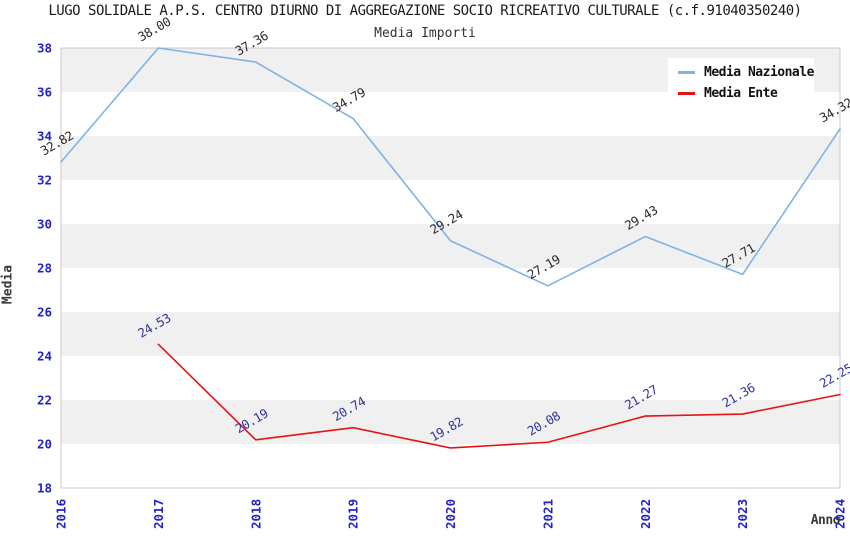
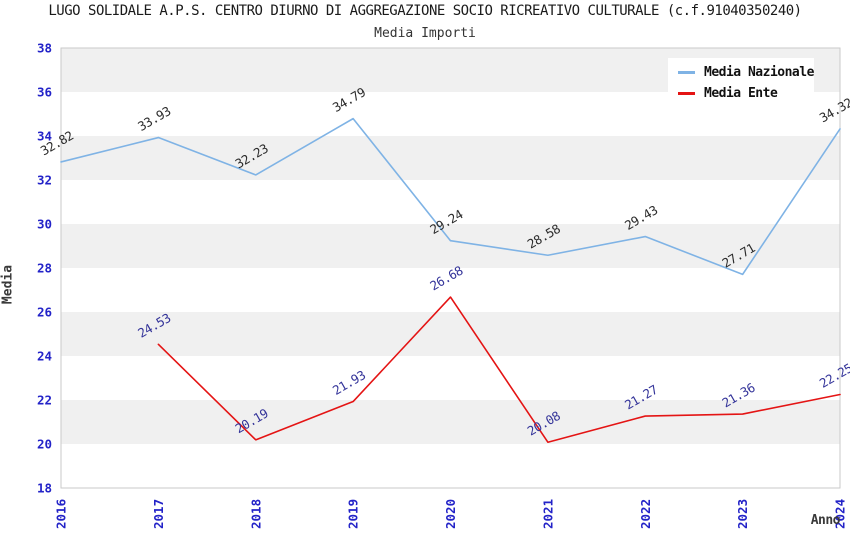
Media Nazionale/2017: 38.00 -> 33.93
Media Nazionale/2018: 37.36 -> 32.23
Media Ente/2019: 20.74 -> 21.93
Media Ente/2020: 19.82 -> 26.68
Media Nazionale/2021: 27.19 -> 28.58
